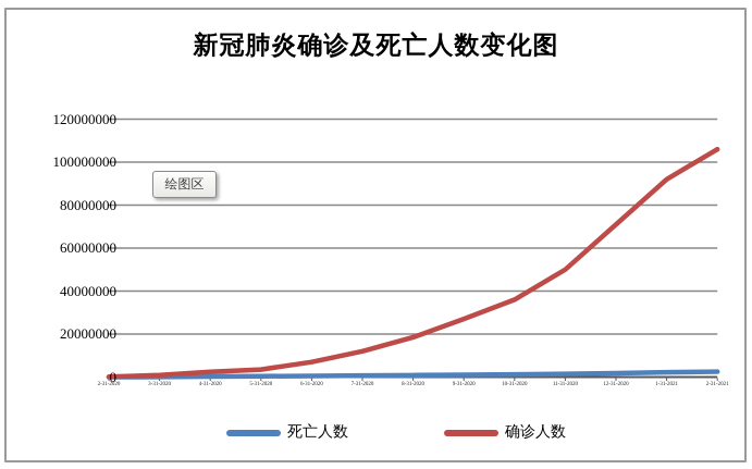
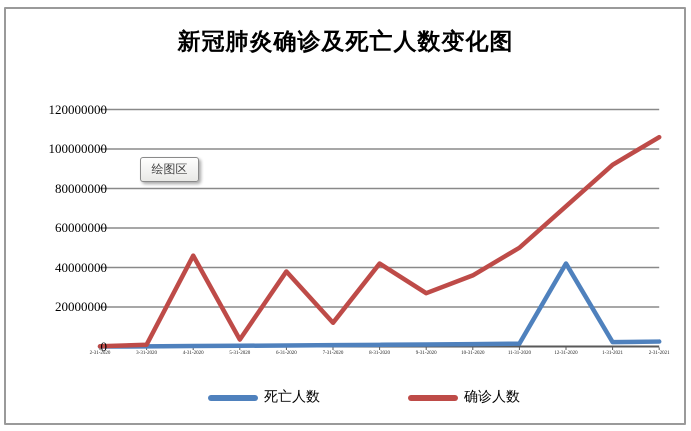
确诊人数/4-31-2020: 2000000 -> 46000000
确诊人数/6-31-2020: 7000000 -> 38000000
确诊人数/8-31-2020: 18000000 -> 42000000
死亡人数/12-31-2020: 2000000 -> 42000000
